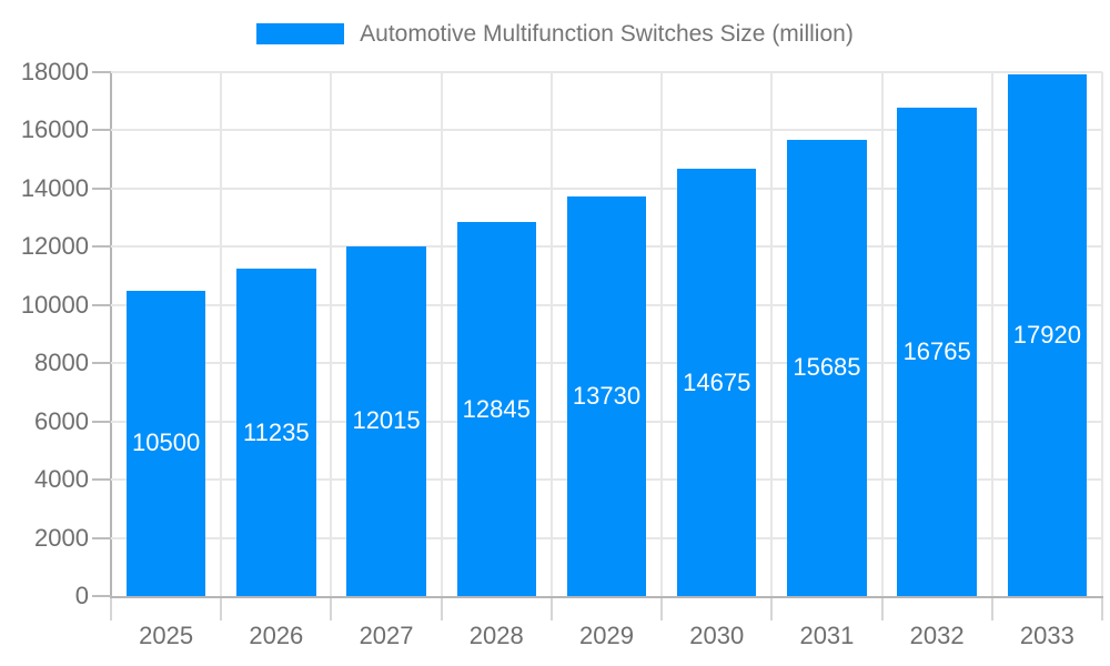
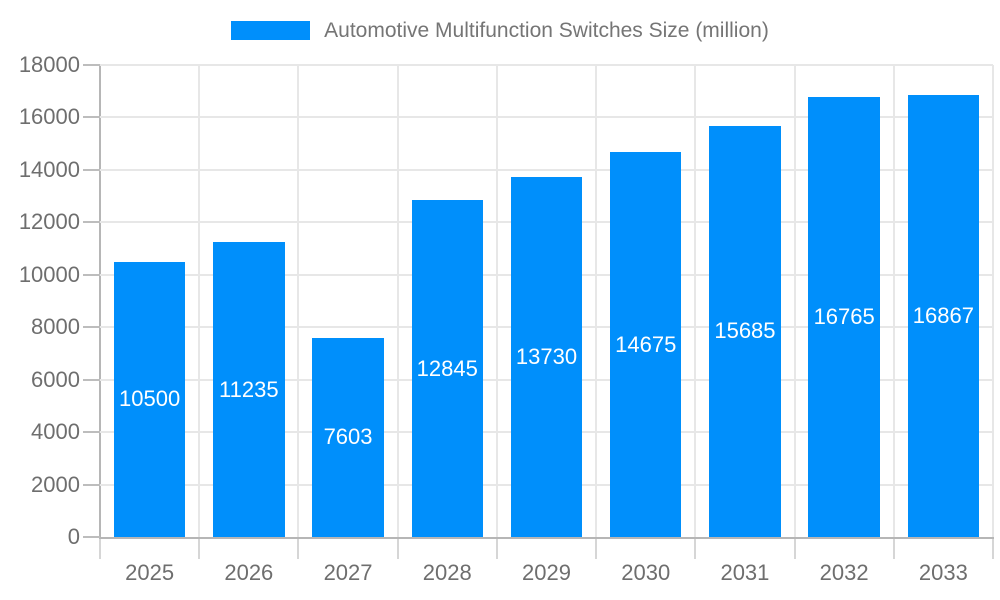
2027: 12015 -> 7603
2033: 17920 -> 16867
